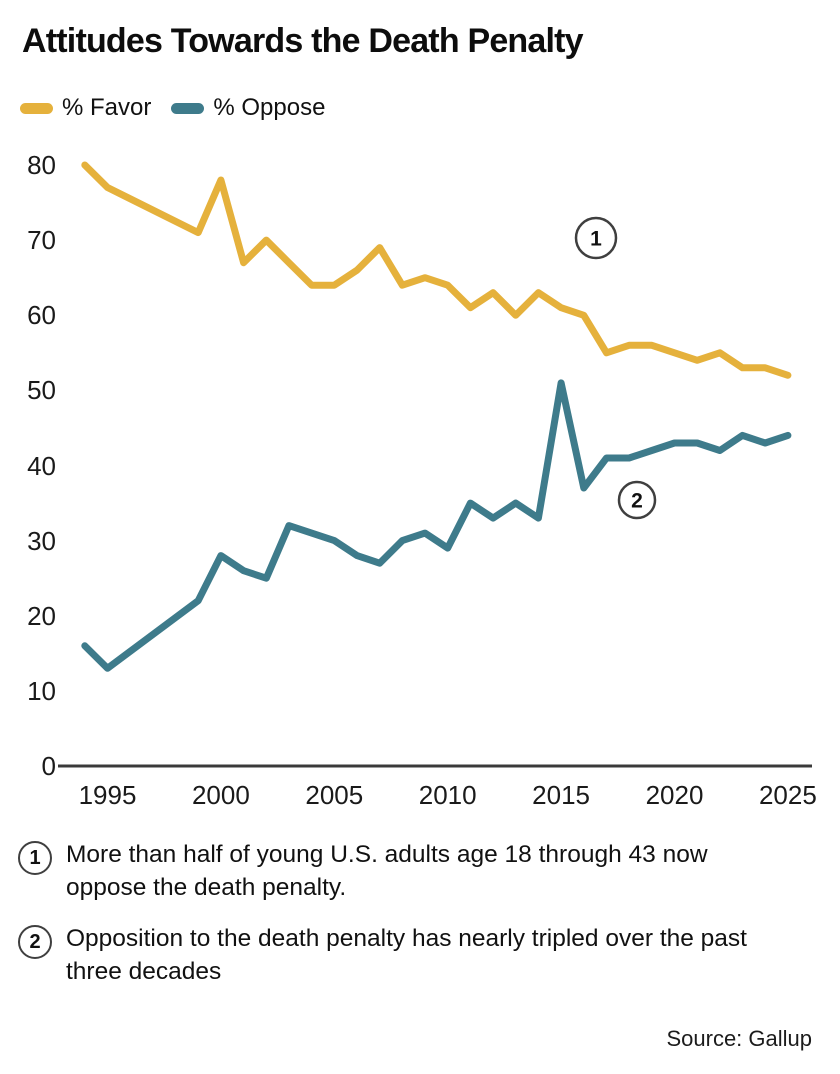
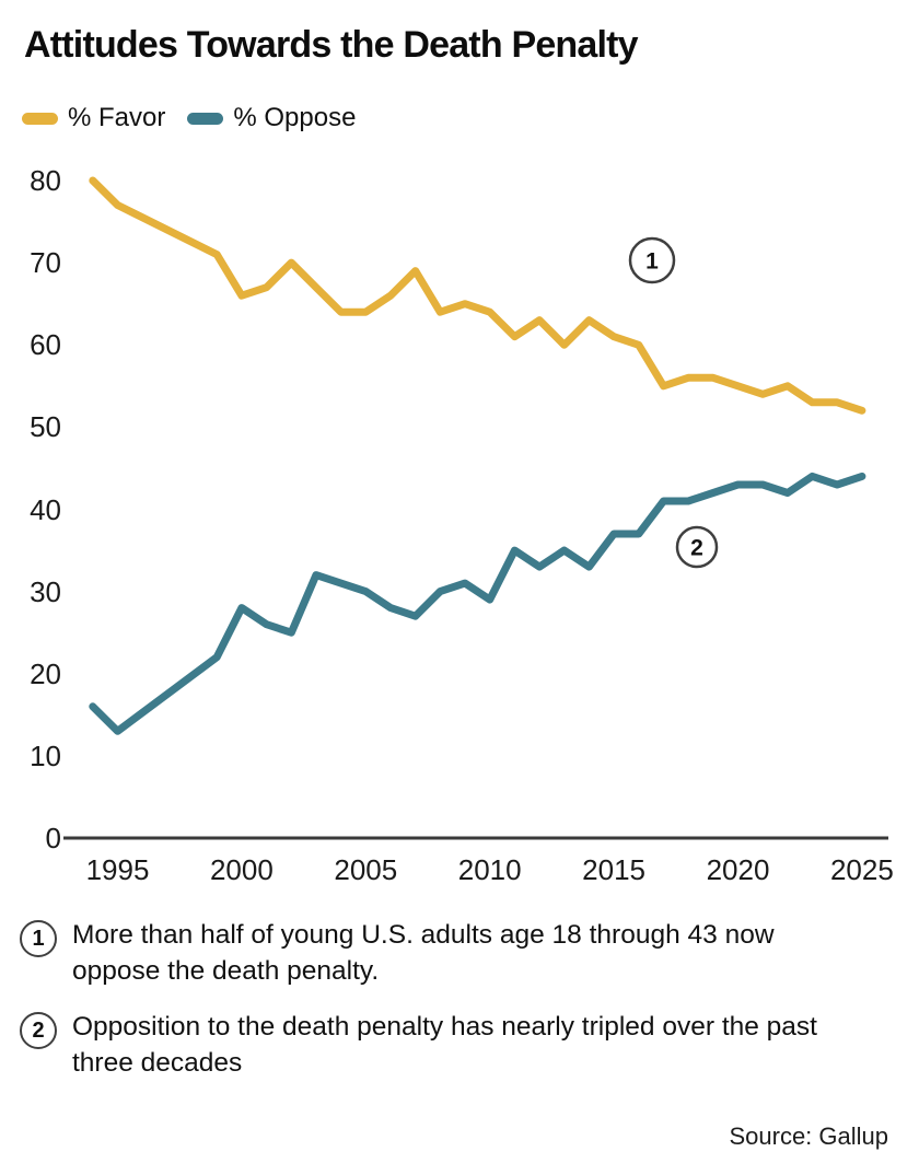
% Favor/2000: 78 -> 66
% Oppose/2015: 51 -> 37
